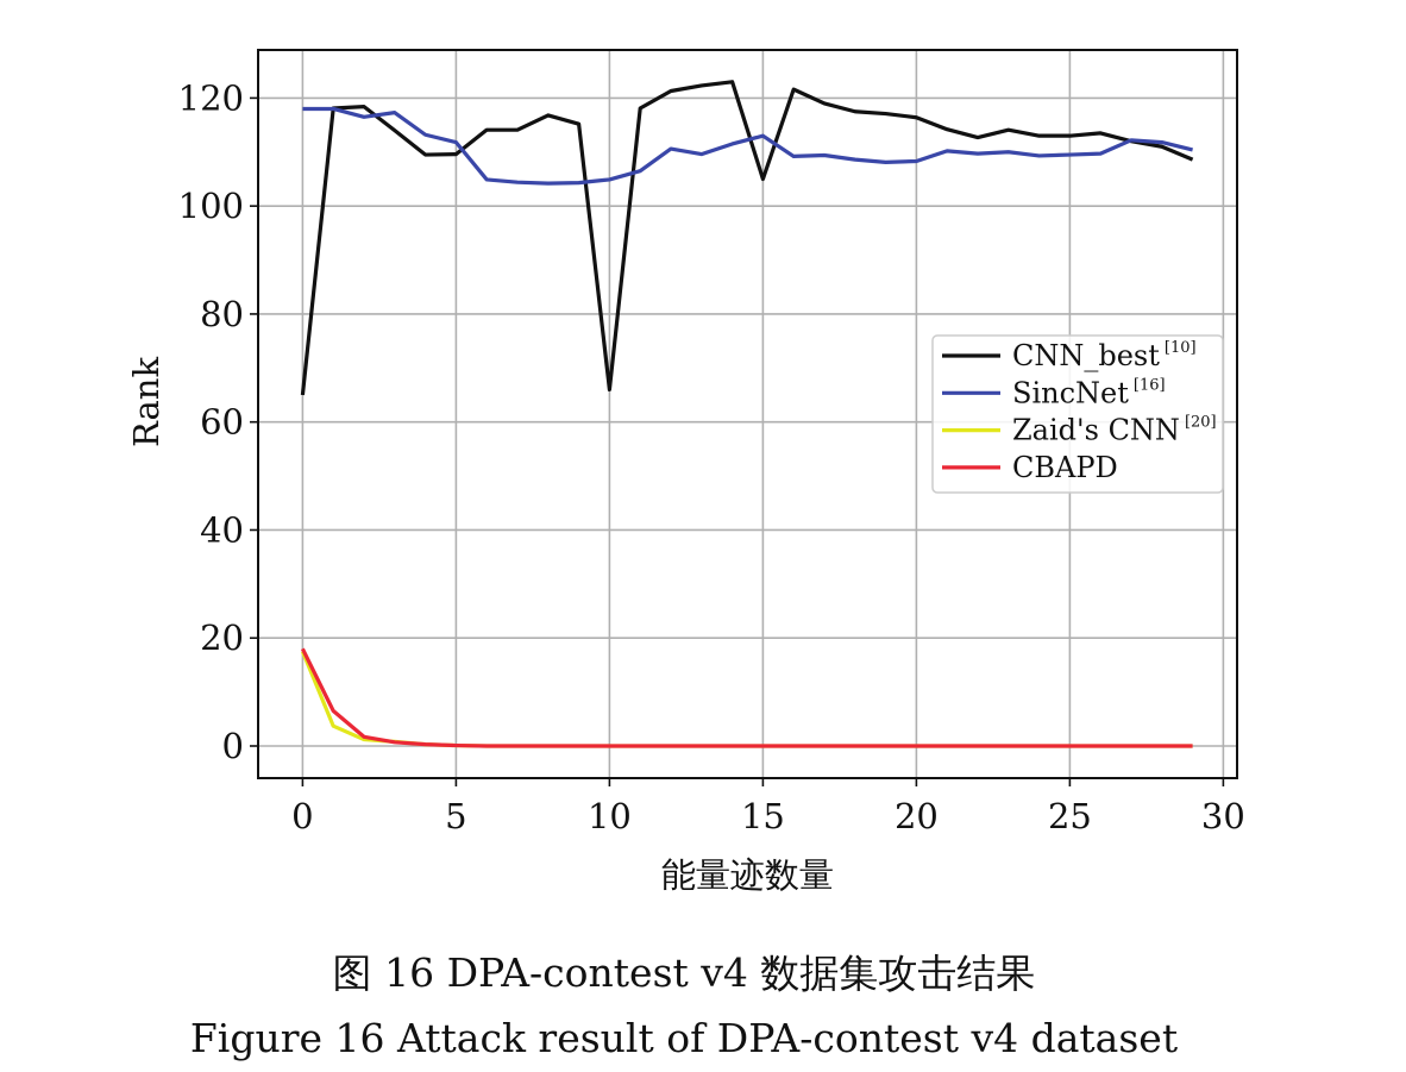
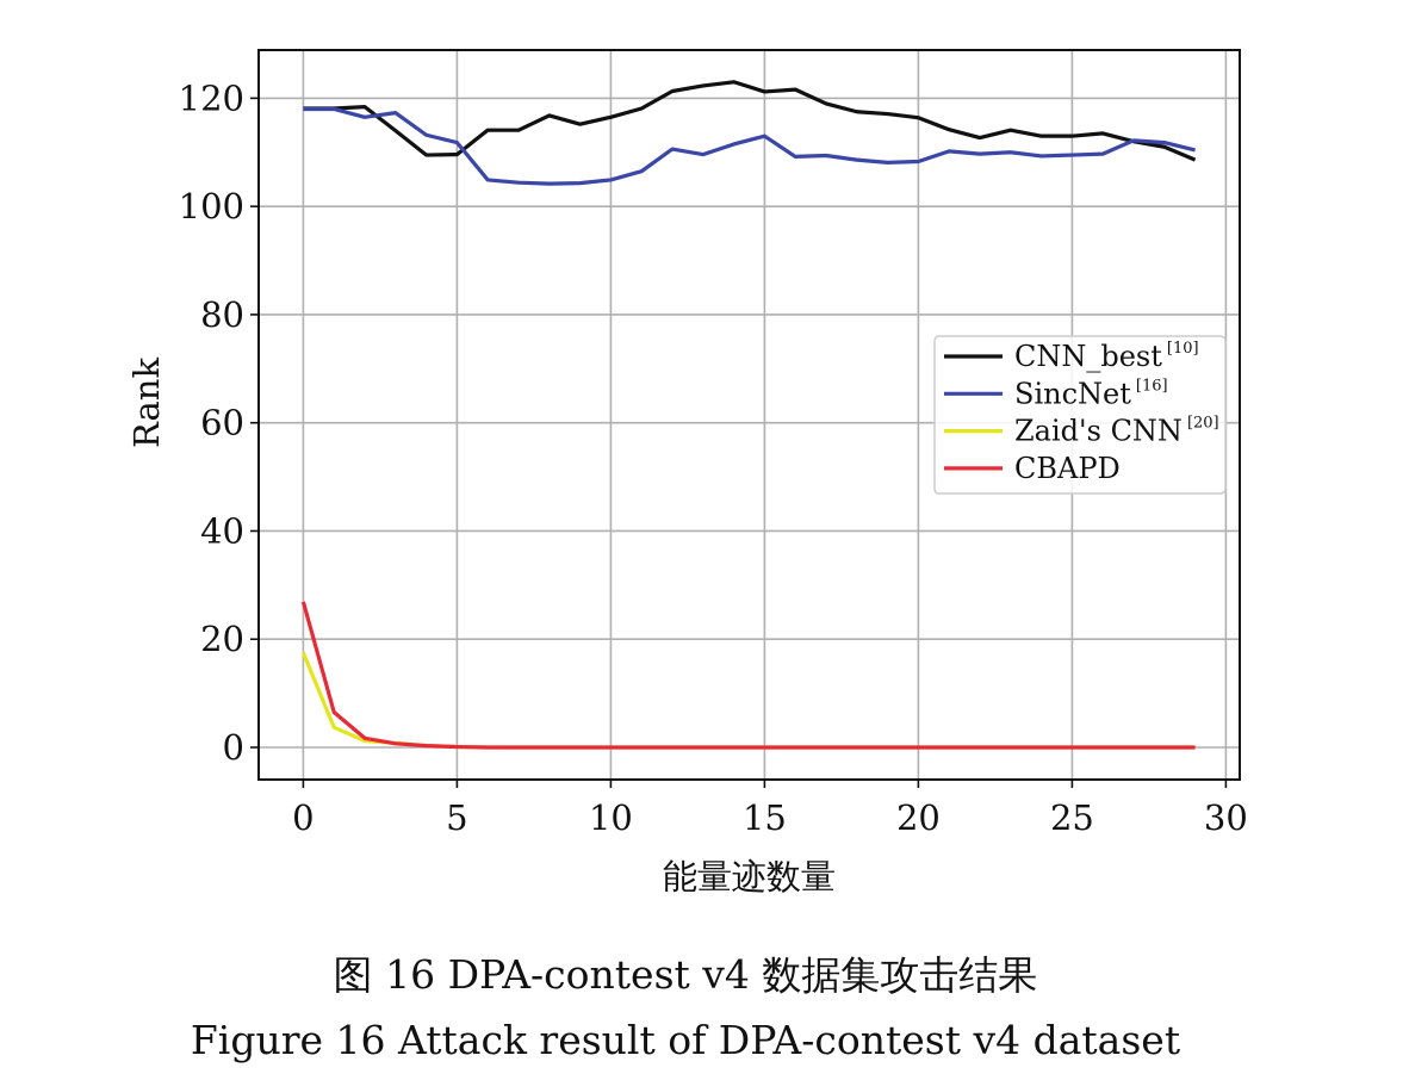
CNN_best/0: 65 -> 118
CBAPD/0: 18 -> 27
CNN_best/10: 66 -> 116
CNN_best/15: 105 -> 121
